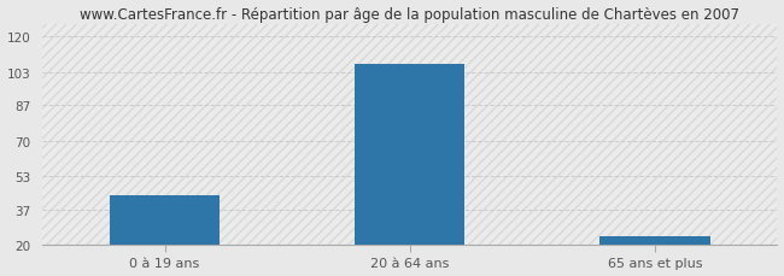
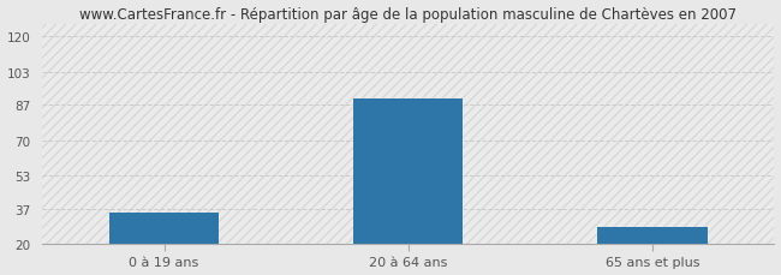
0 à 19 ans: 44 -> 35
20 à 64 ans: 107 -> 90
65 ans et plus: 24 -> 28
